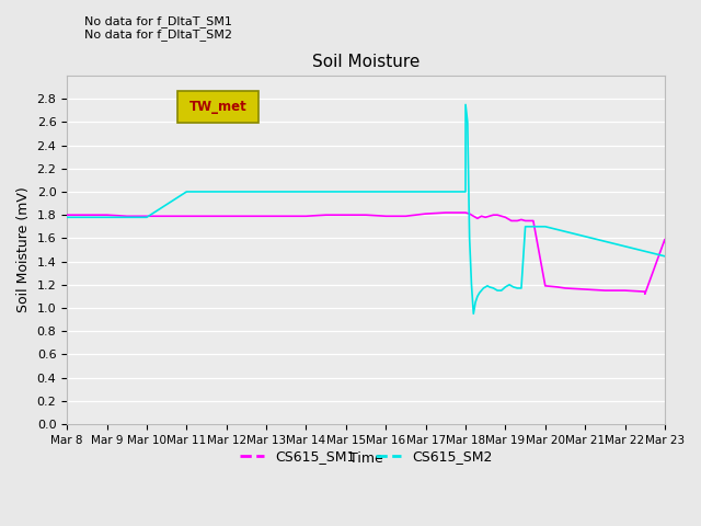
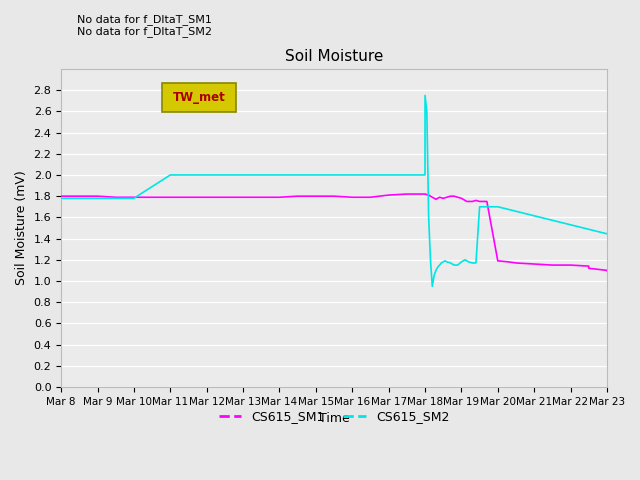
CS615_SM1/Mar 23: 1.59 -> 1.10
